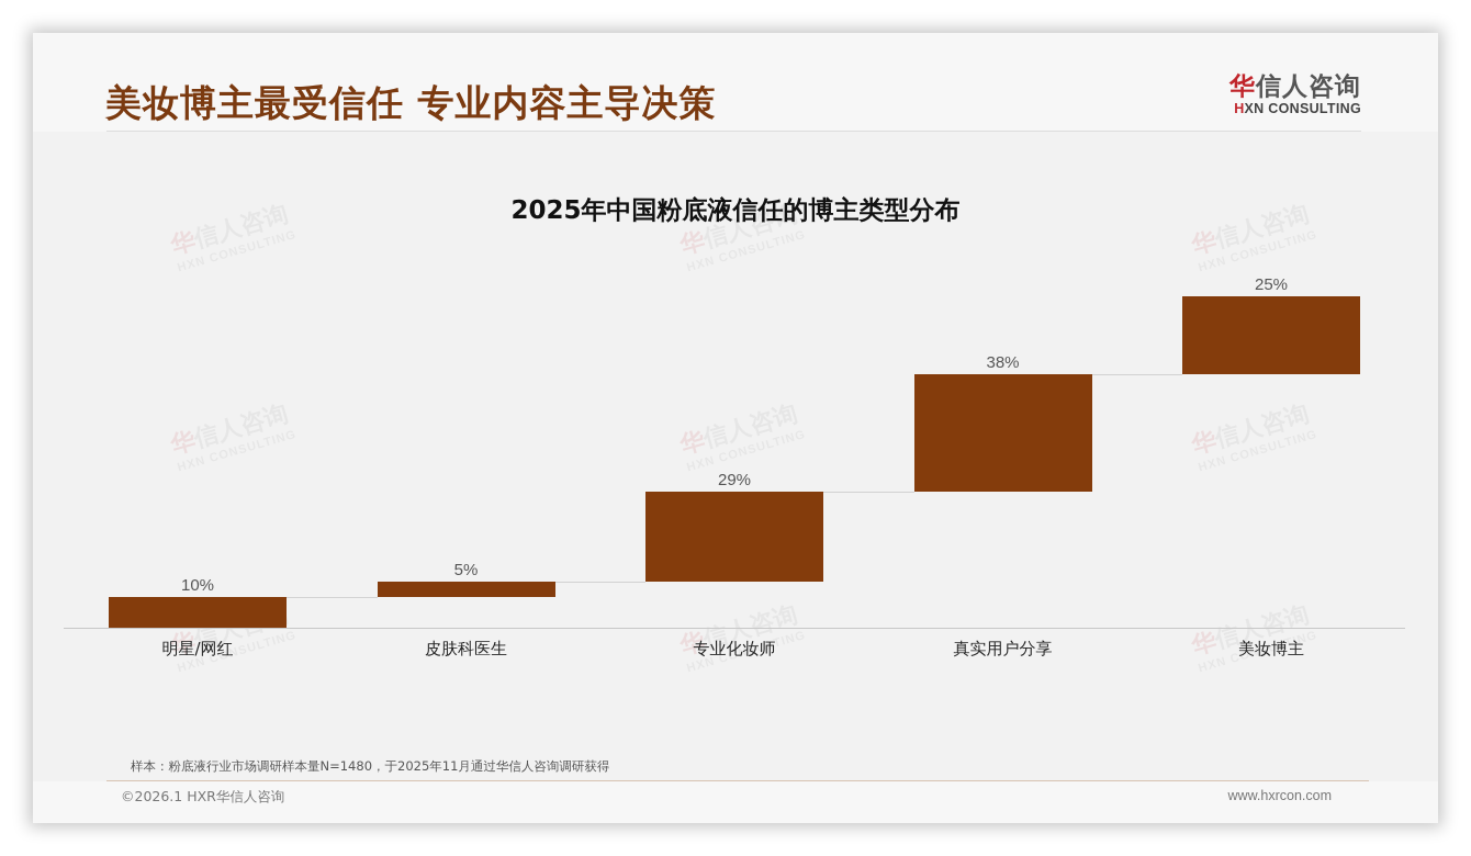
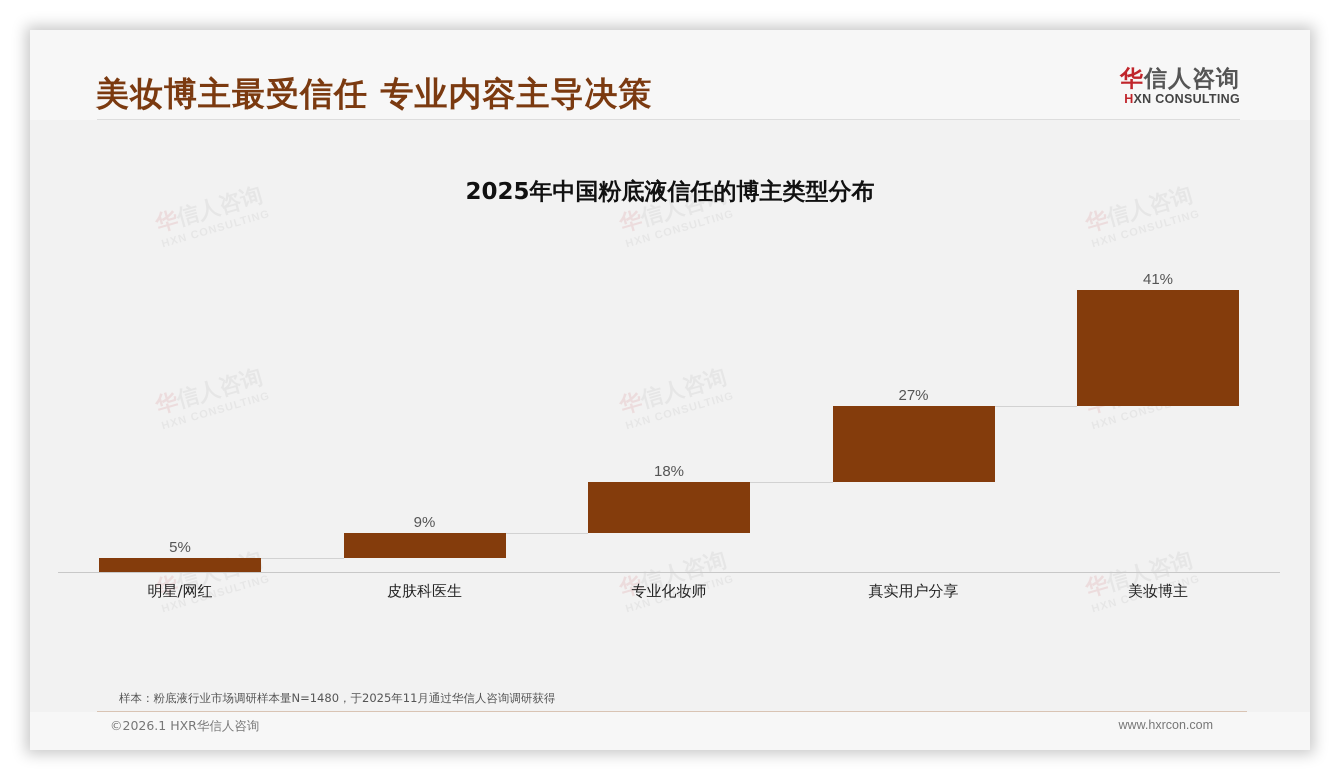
明星/网红: 10% -> 5%
皮肤科医生: 5% -> 9%
专业化妆师: 29% -> 18%
真实用户分享: 38% -> 27%
美妆博主: 25% -> 41%
